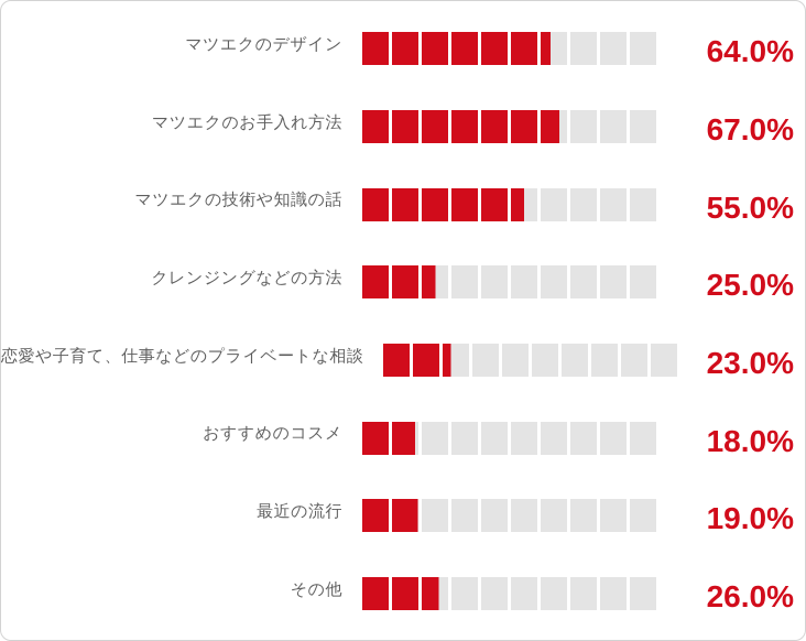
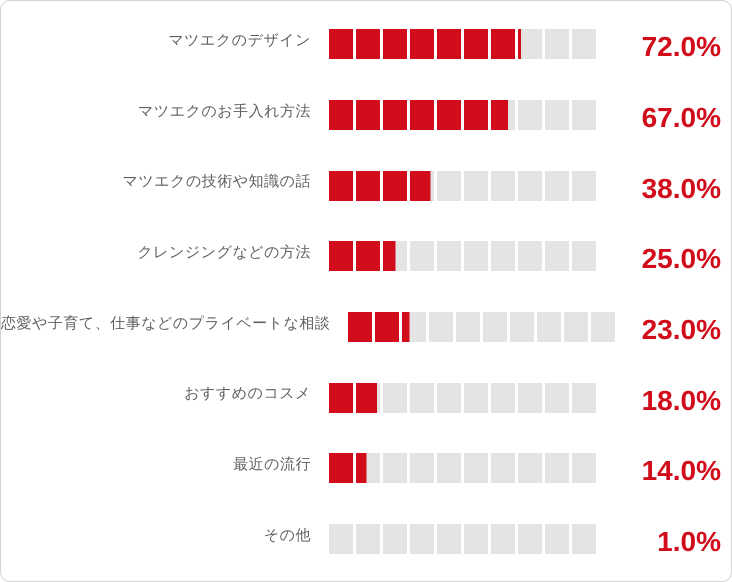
マツエクのデザイン: 64.0% -> 72.0%
マツエクの技術や知識の話: 55.0% -> 38.0%
最近の流行: 19.0% -> 14.0%
その他: 26.0% -> 1.0%
